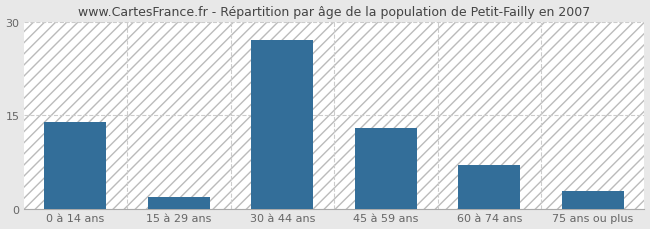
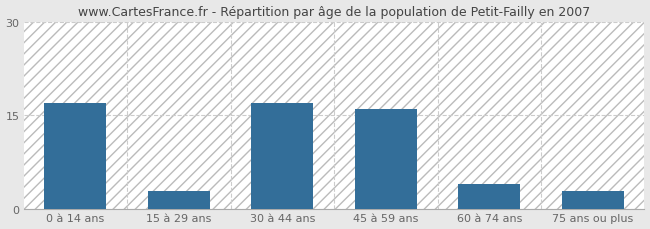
0 à 14 ans: 14 -> 17
15 à 29 ans: 2 -> 3
30 à 44 ans: 27 -> 17
45 à 59 ans: 13 -> 16
60 à 74 ans: 7 -> 4
